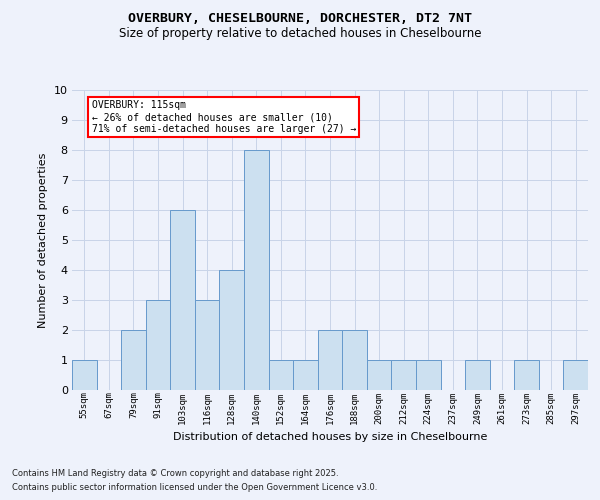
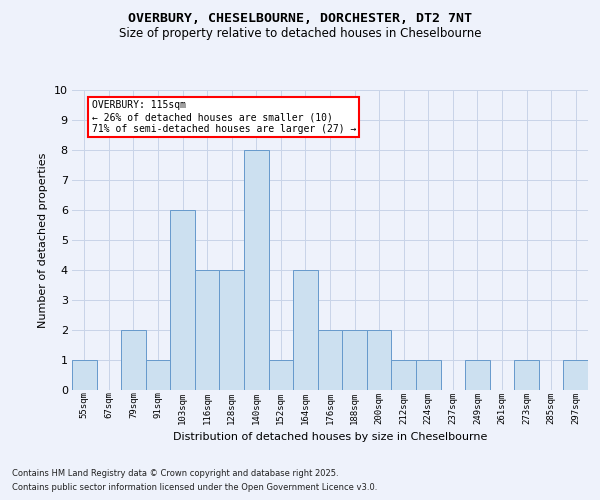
91sqm: 3 -> 1
116sqm: 3 -> 4
164sqm: 1 -> 4
200sqm: 1 -> 2
